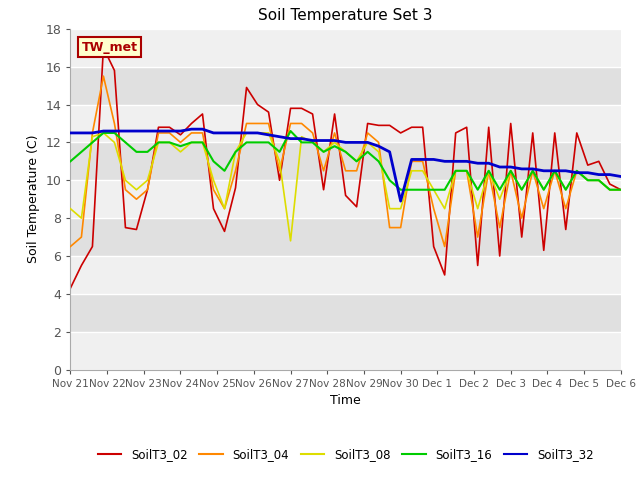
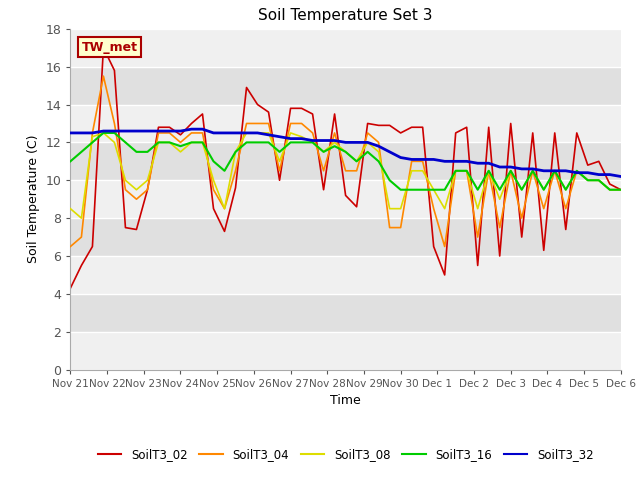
SoilT3_08/Nov 27: 6.8 -> 12.5
SoilT3_16/Nov 27: 12.6 -> 12.0
SoilT3_32/Nov 30: 8.9 -> 11.2
